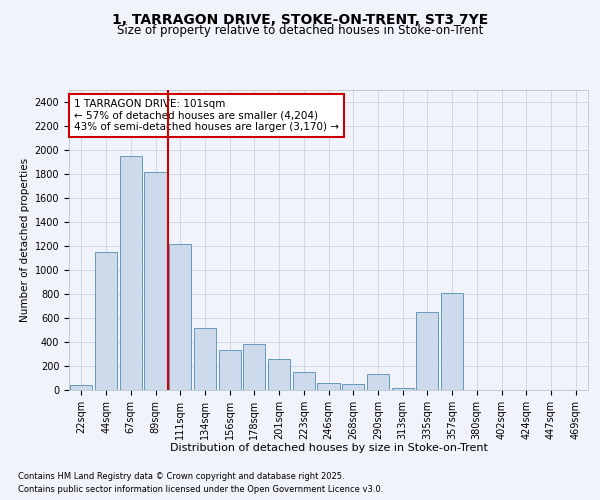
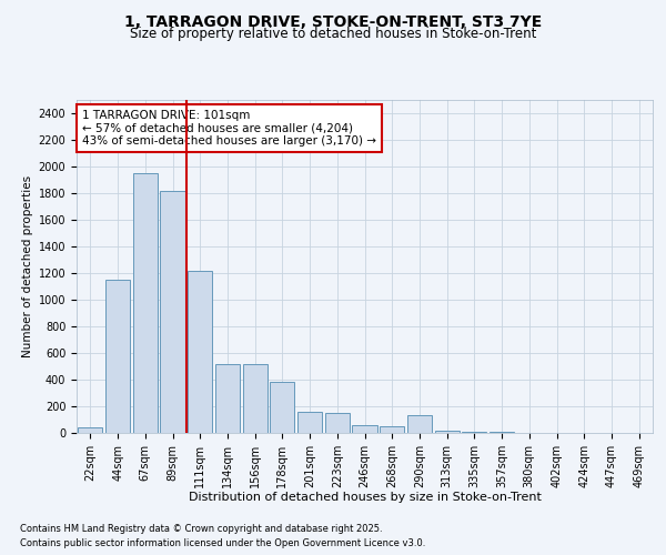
156sqm: 330 -> 520
201sqm: 260 -> 160
335sqm: 650 -> 10
357sqm: 810 -> 0
